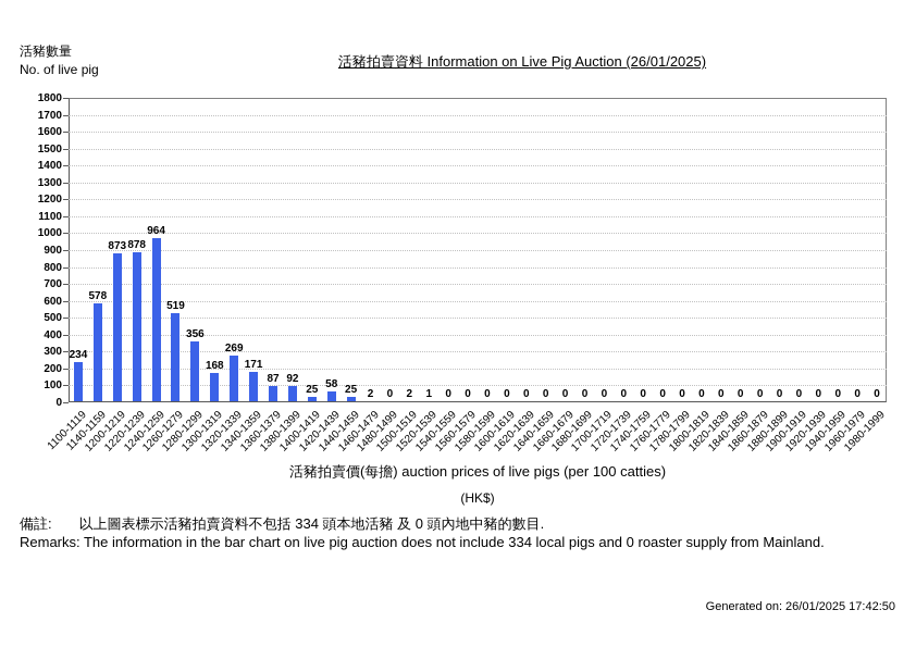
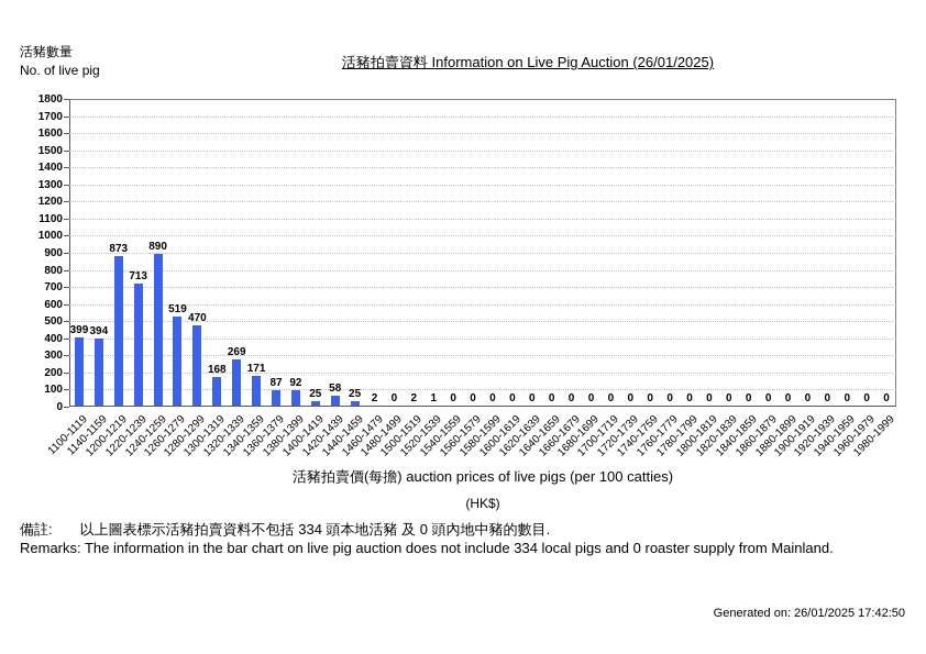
1100-1119: 234 -> 399
1140-1159: 578 -> 394
1220-1239: 878 -> 713
1240-1259: 964 -> 890
1280-1299: 356 -> 470
